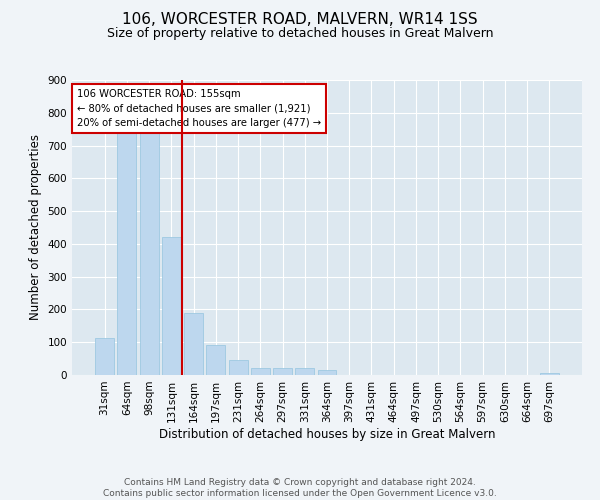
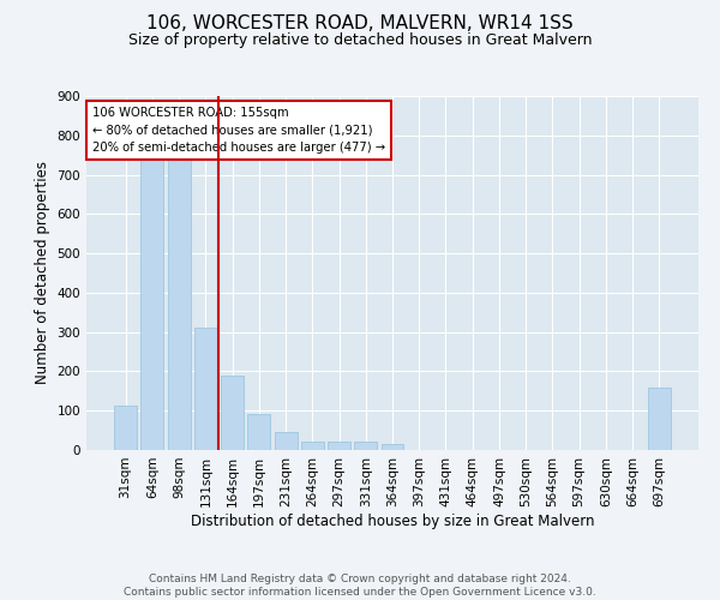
131sqm: 420 -> 310
697sqm: 5 -> 160
